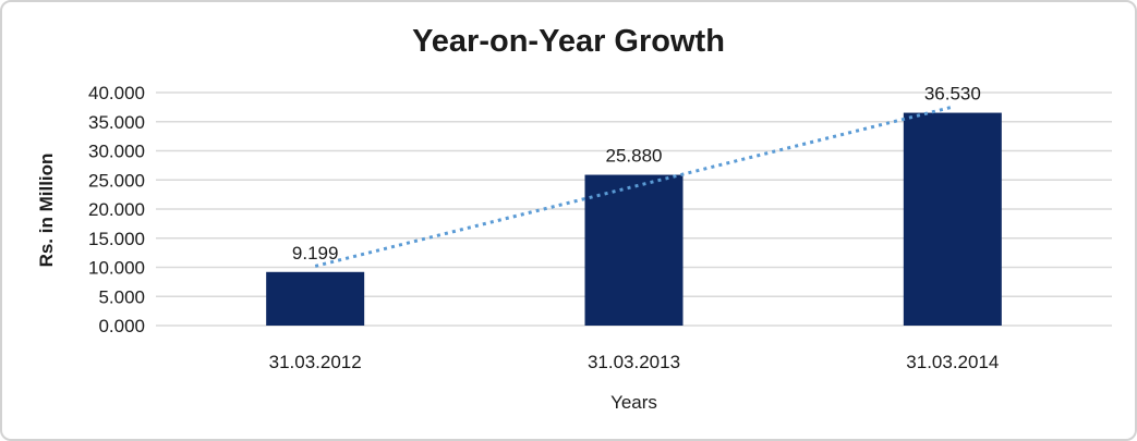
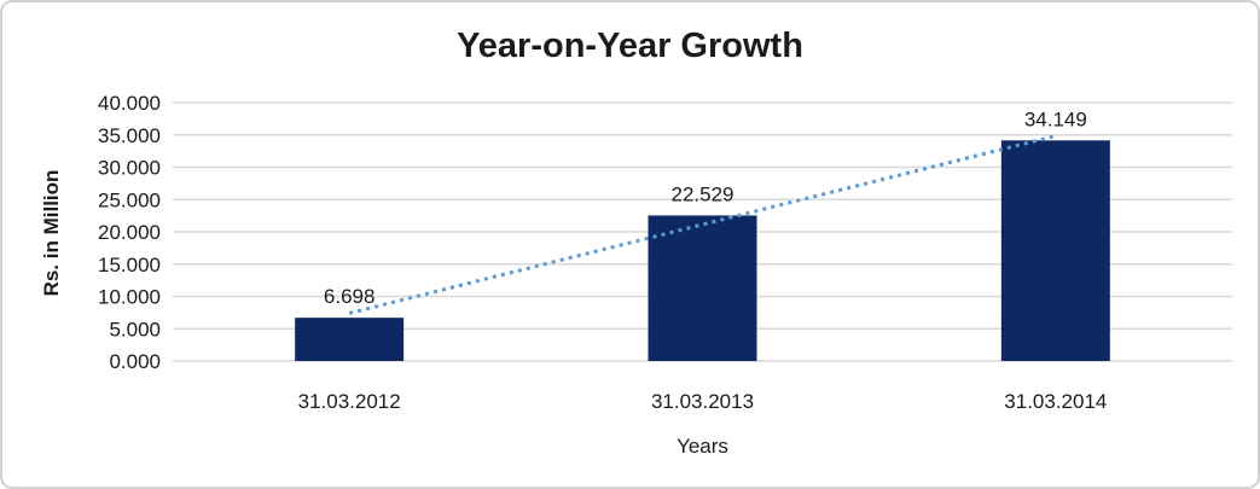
31.03.2012: 9.199 -> 6.698
31.03.2013: 25.880 -> 22.529
31.03.2014: 36.530 -> 34.149
